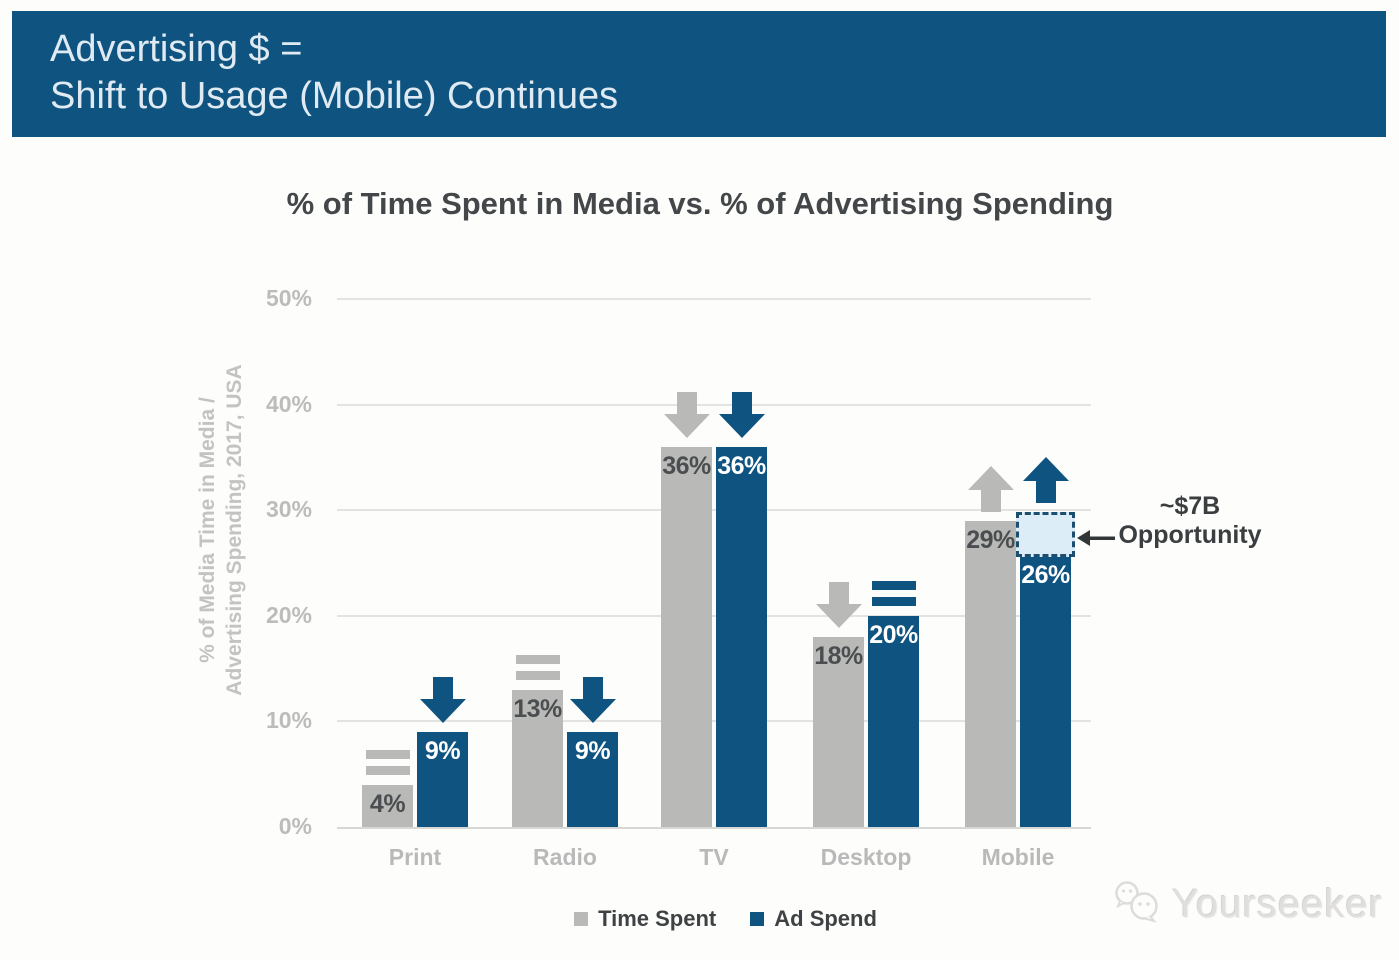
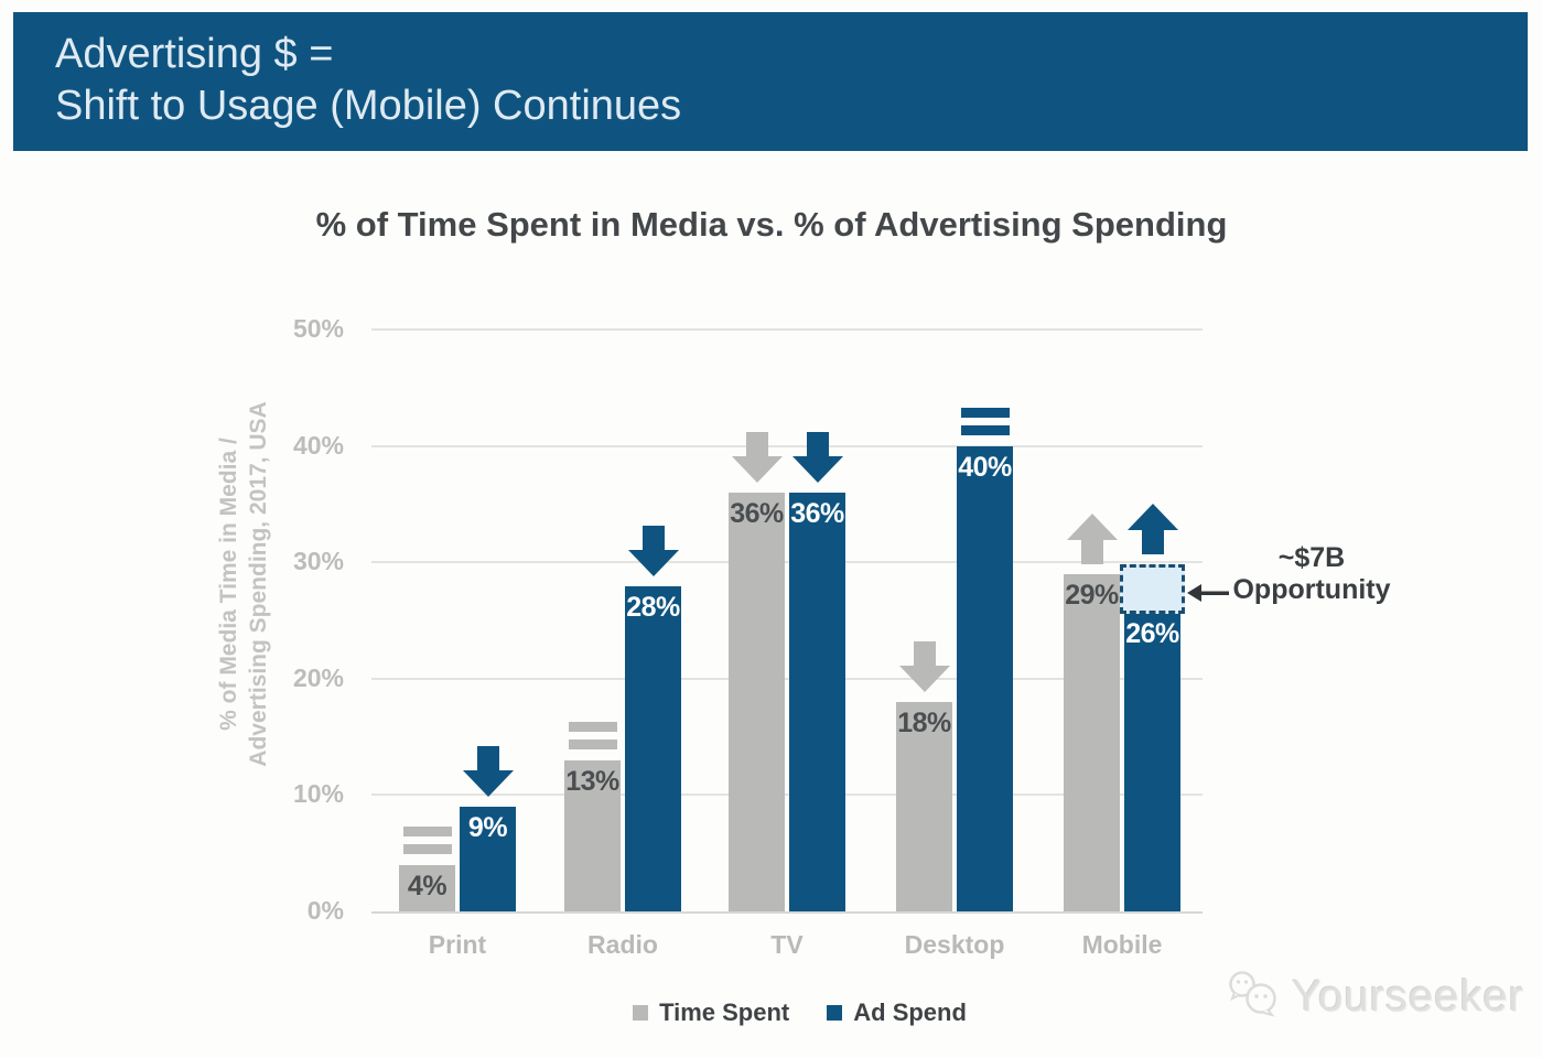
Ad Spend/Radio: 9% -> 28%
Ad Spend/Desktop: 20% -> 40%
